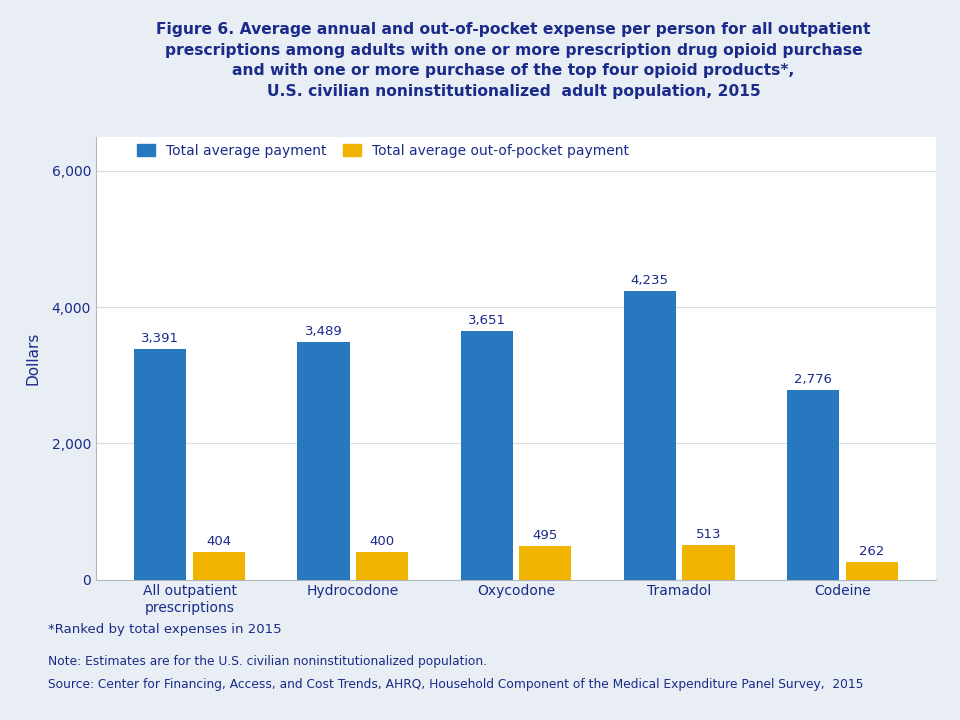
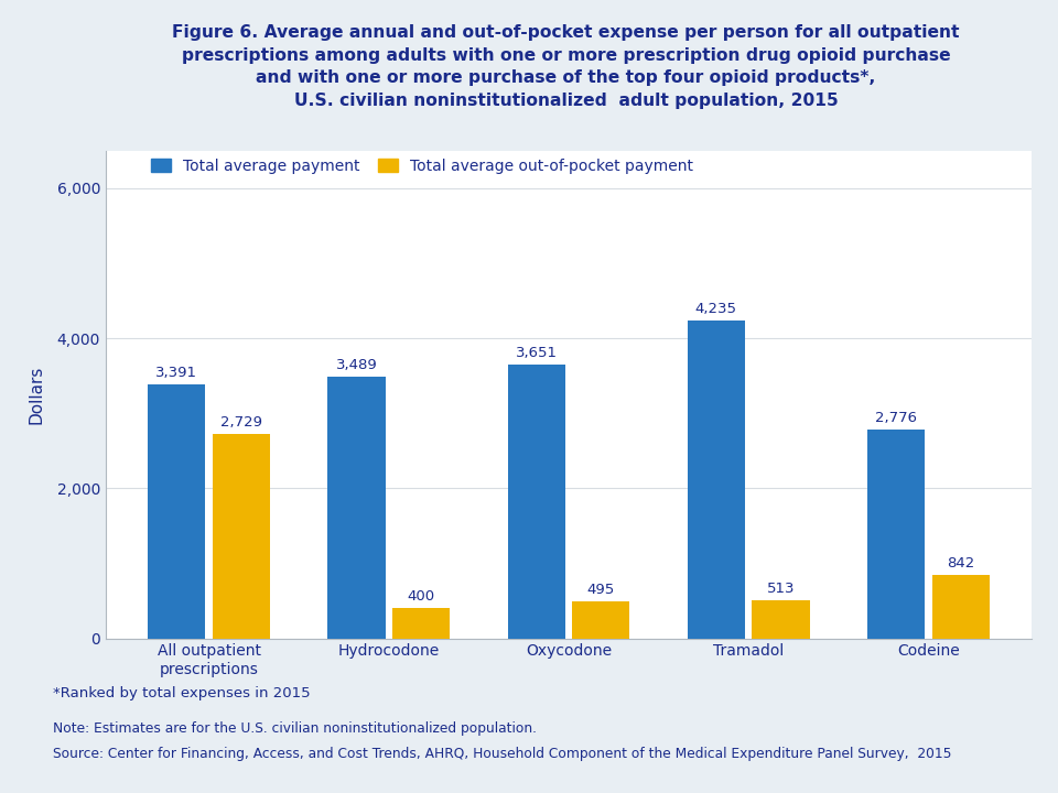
Total average out-of-pocket payment/All outpatient prescriptions: 404 -> 2,729
Total average out-of-pocket payment/Codeine: 262 -> 842
